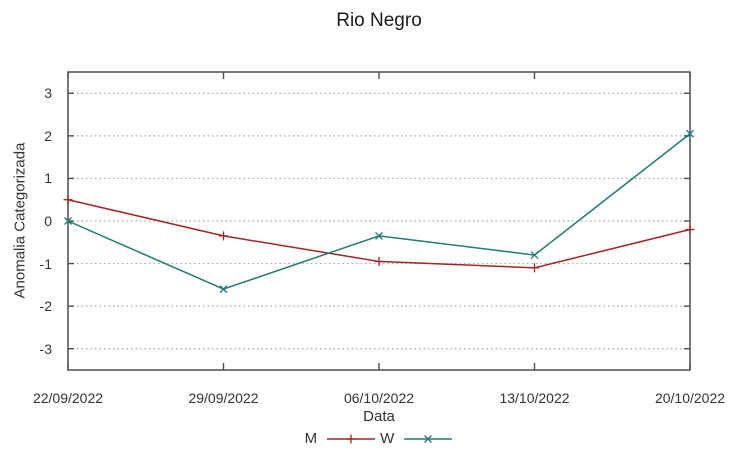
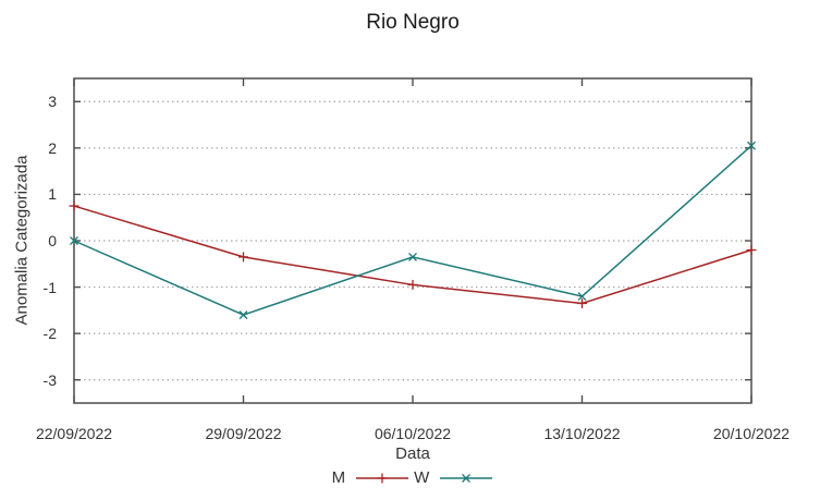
M/22/09/2022: 0.5 -> 0.8
M/13/10/2022: -1.1 -> -1.4
W/13/10/2022: -0.8 -> -1.2
